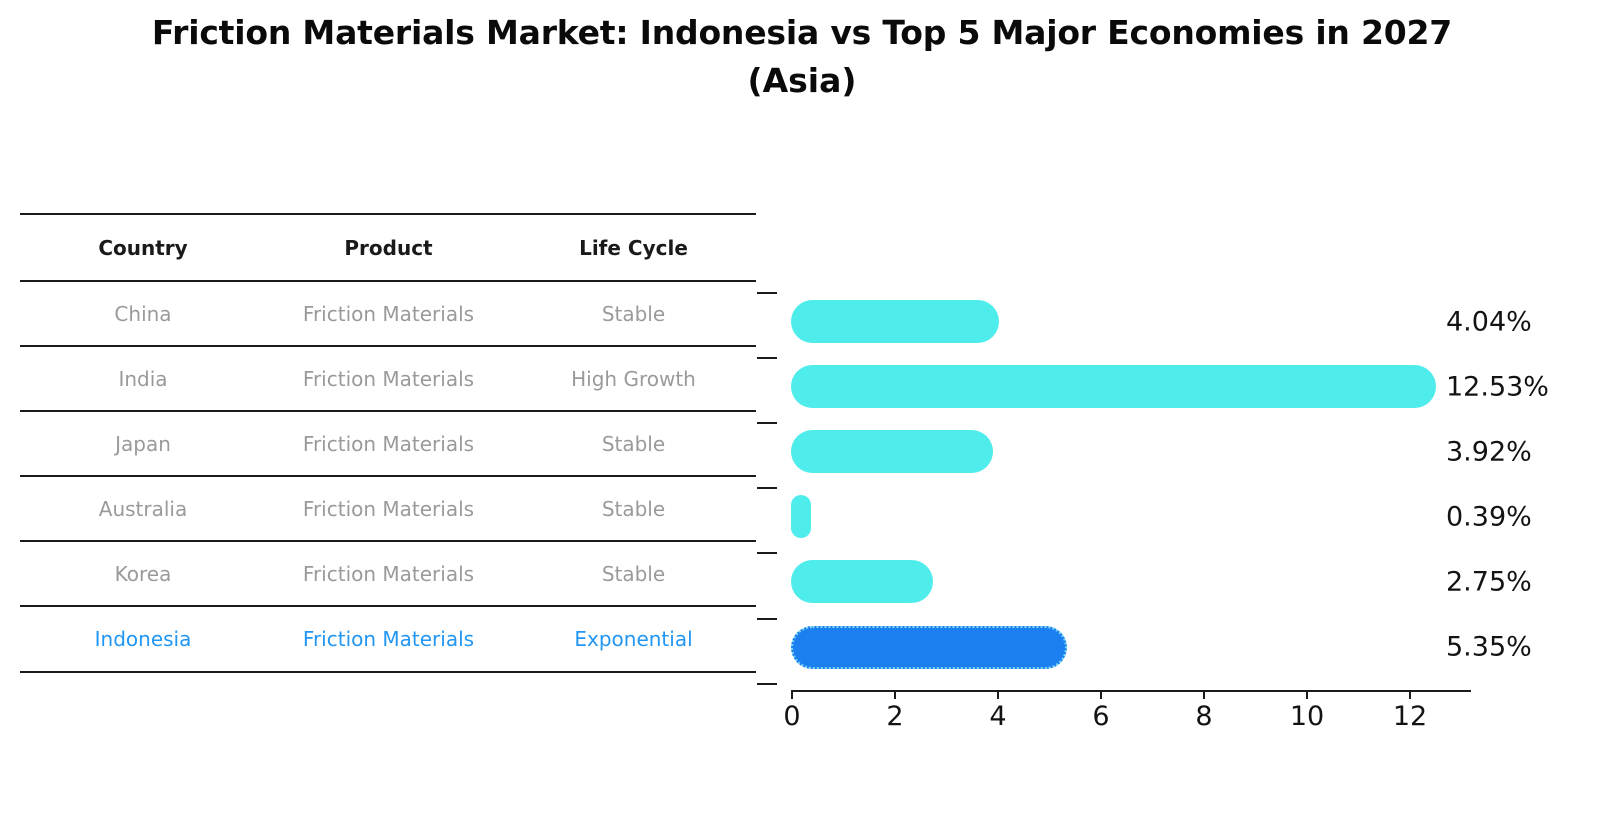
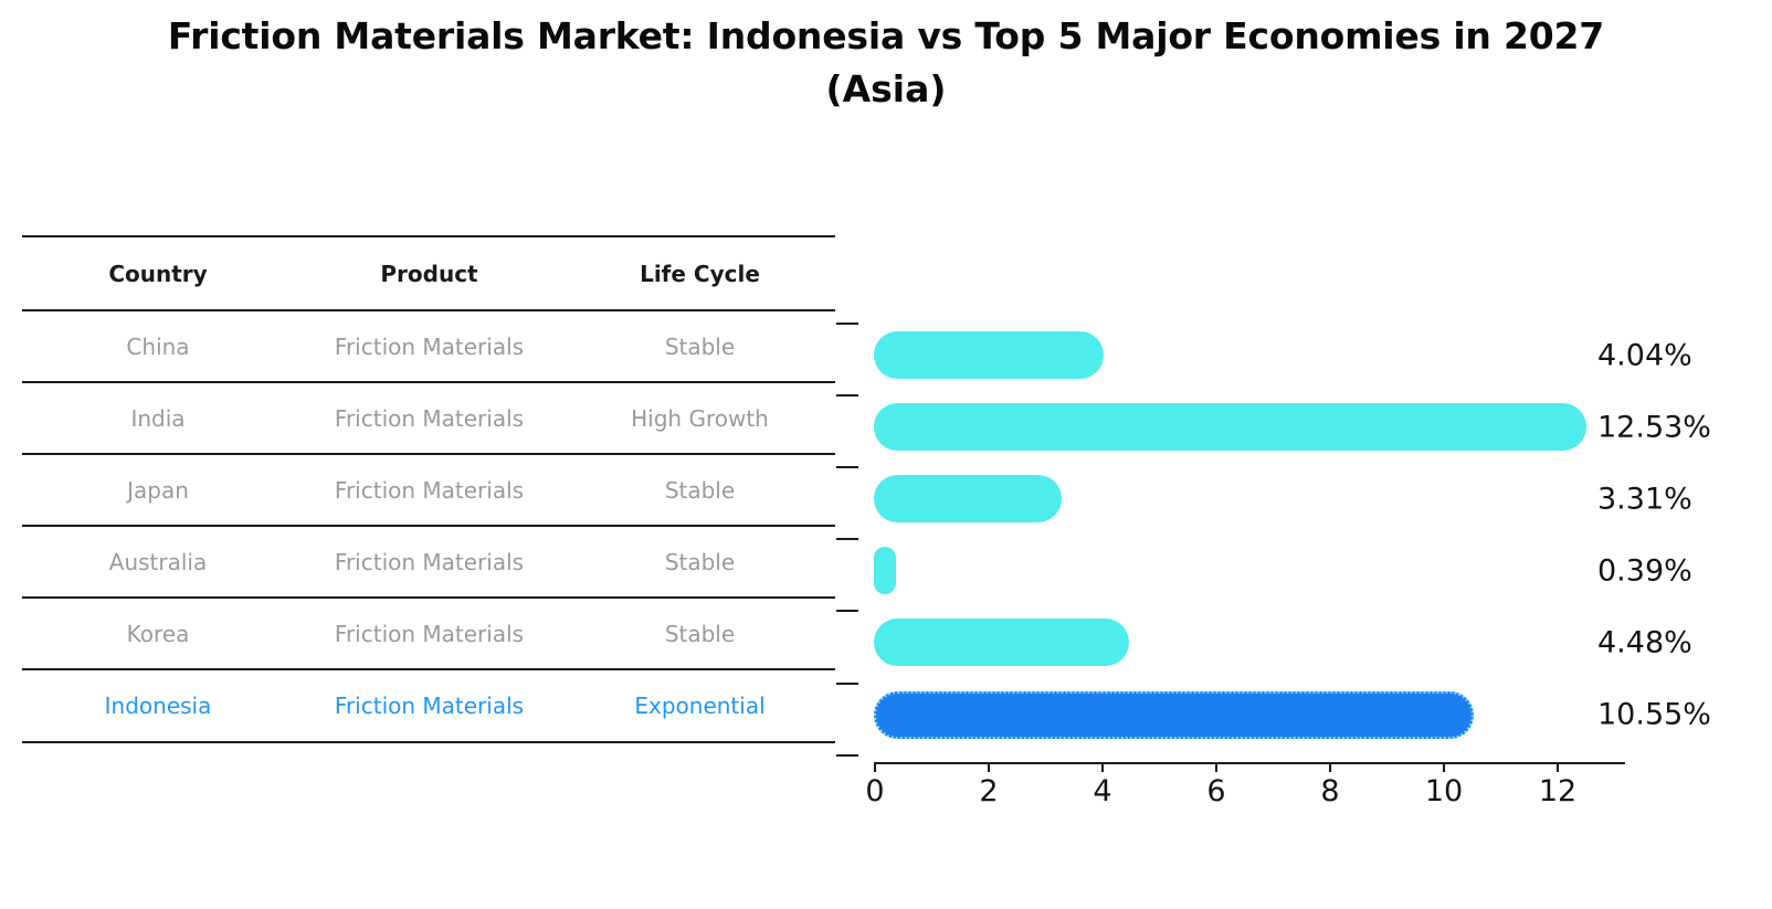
Japan: 3.92% -> 3.31%
Korea: 2.75% -> 4.48%
Indonesia: 5.35% -> 10.55%
